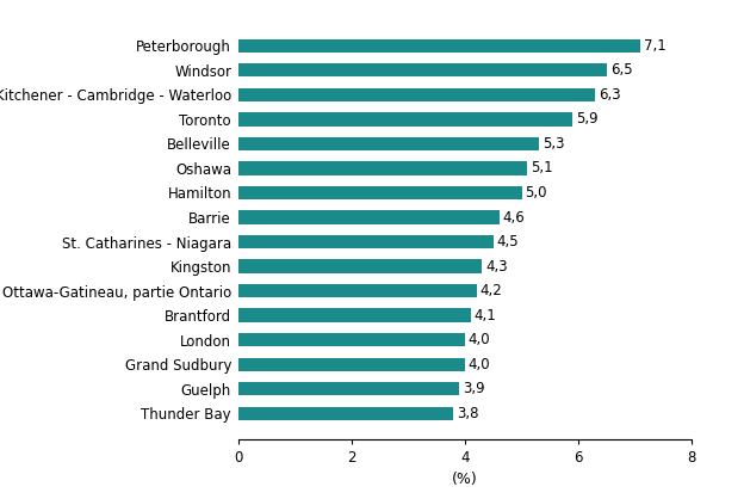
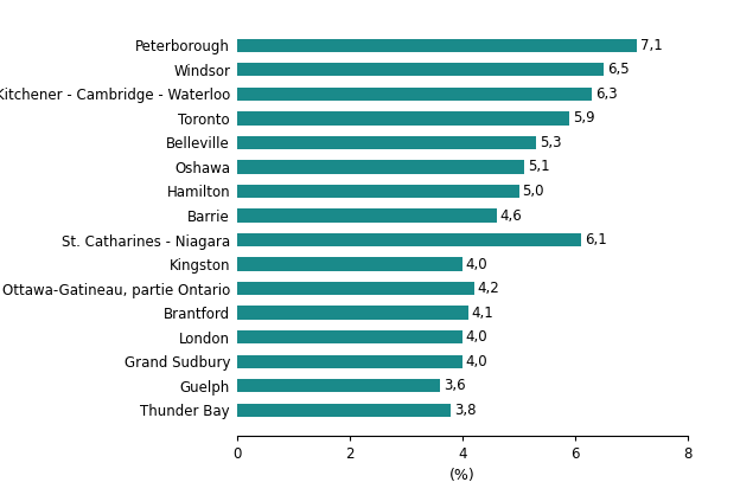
St. Catharines - Niagara: 4,5 -> 6,1
Kingston: 4,3 -> 4,0
Guelph: 3,9 -> 3,6
